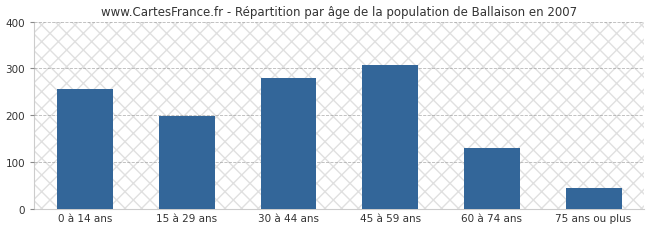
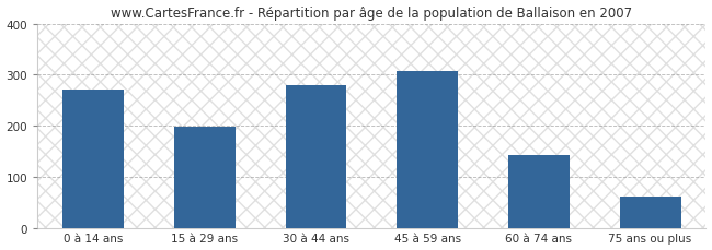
0 à 14 ans: 255 -> 270
60 à 74 ans: 130 -> 143
75 ans ou plus: 45 -> 62
